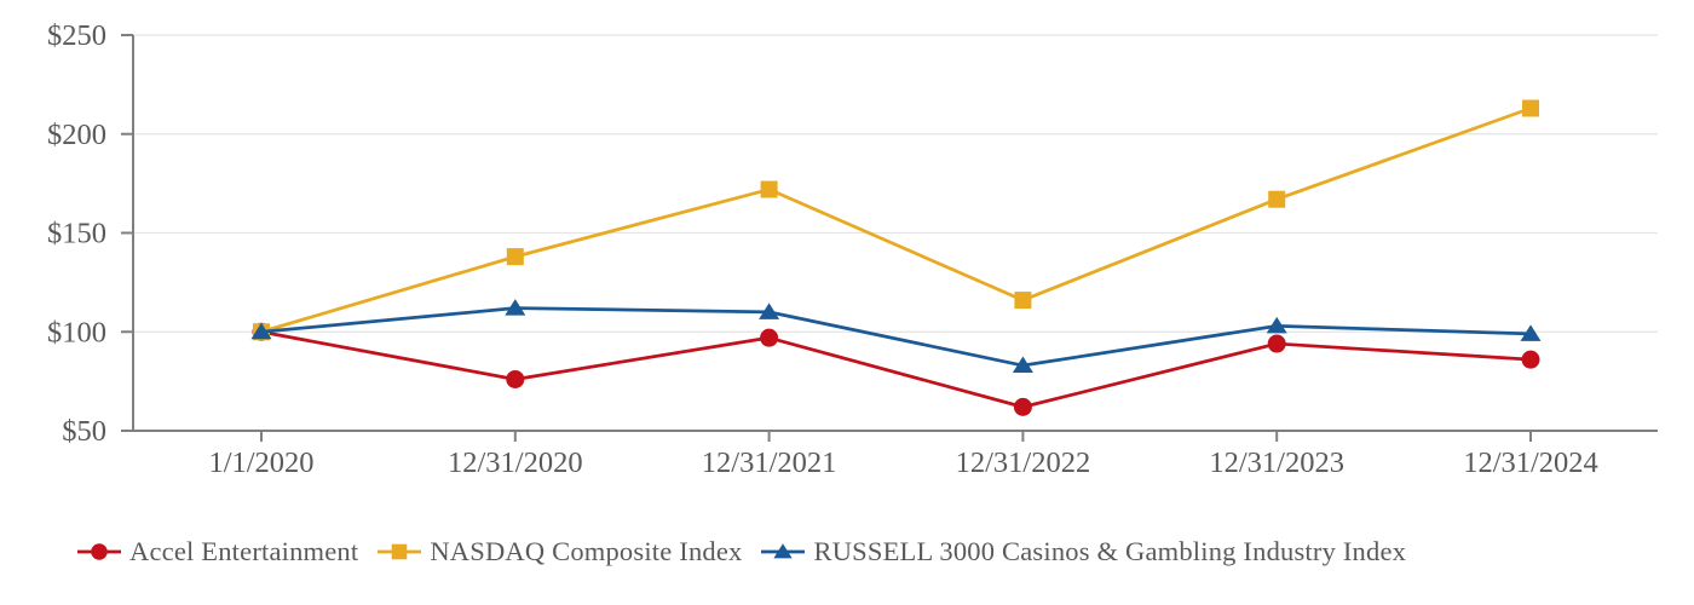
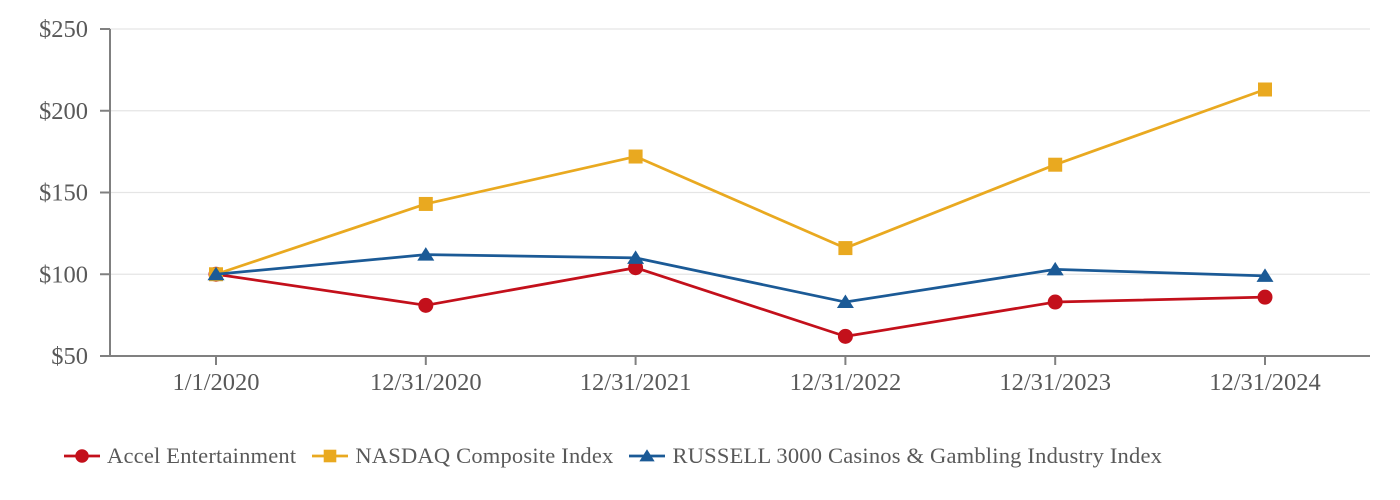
Accel Entertainment/12/31/2020: $76 -> $81
NASDAQ Composite Index/12/31/2020: $138 -> $143
Accel Entertainment/12/31/2021: $97 -> $104
Accel Entertainment/12/31/2023: $94 -> $83
